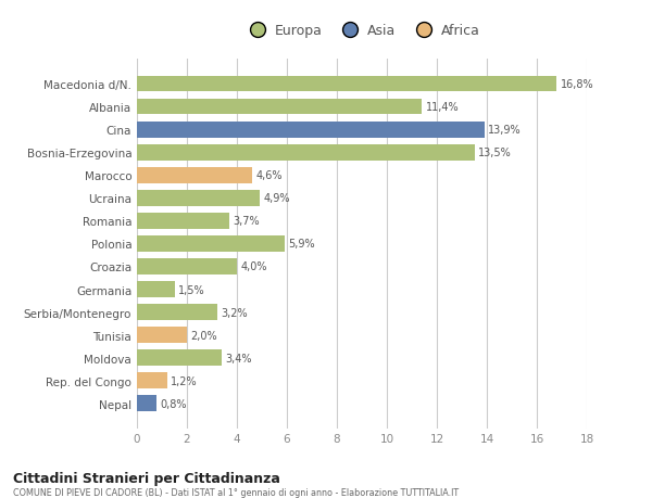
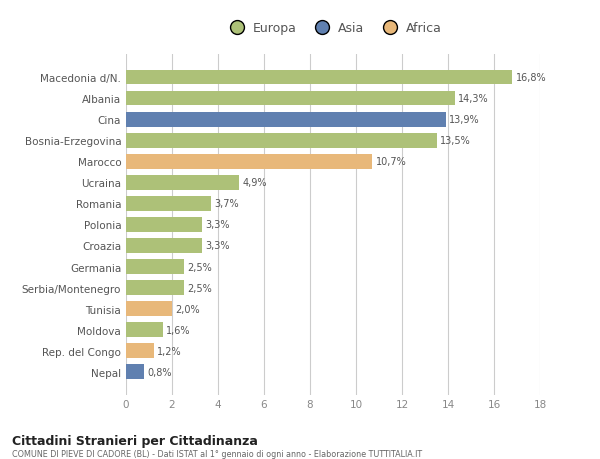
Albania: 11,4% -> 14,3%
Marocco: 4,6% -> 10,7%
Polonia: 5,9% -> 3,3%
Croazia: 4,0% -> 3,3%
Germania: 1,5% -> 2,5%
Serbia/Montenegro: 3,2% -> 2,5%
Moldova: 3,4% -> 1,6%
